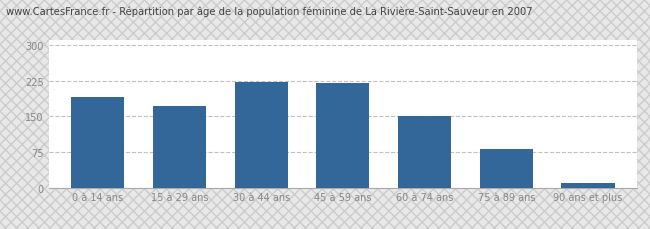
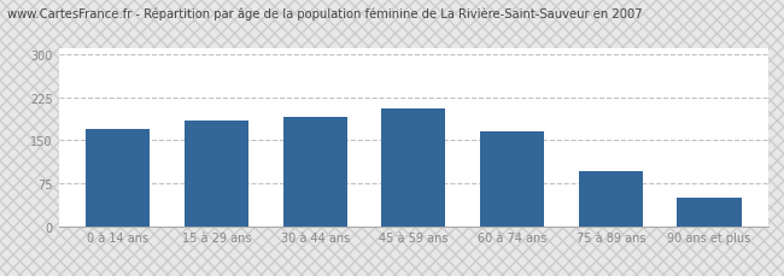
0 à 14 ans: 190 -> 170
15 à 29 ans: 172 -> 185
30 à 44 ans: 222 -> 190
45 à 59 ans: 220 -> 205
60 à 74 ans: 150 -> 165
75 à 89 ans: 82 -> 95
90 ans et plus: 10 -> 50
